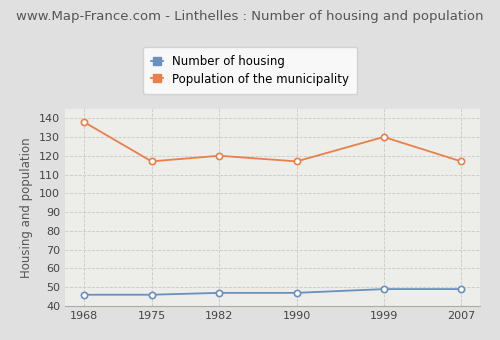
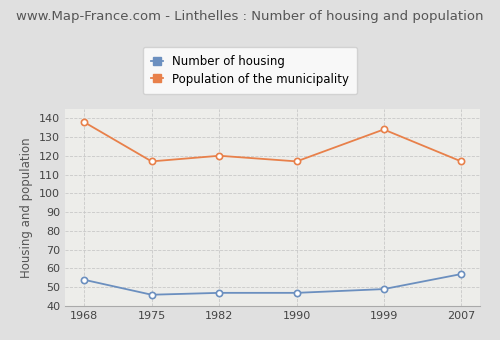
Number of housing/1968: 46 -> 54
Population of the municipality/1999: 130 -> 134
Number of housing/2007: 49 -> 57
